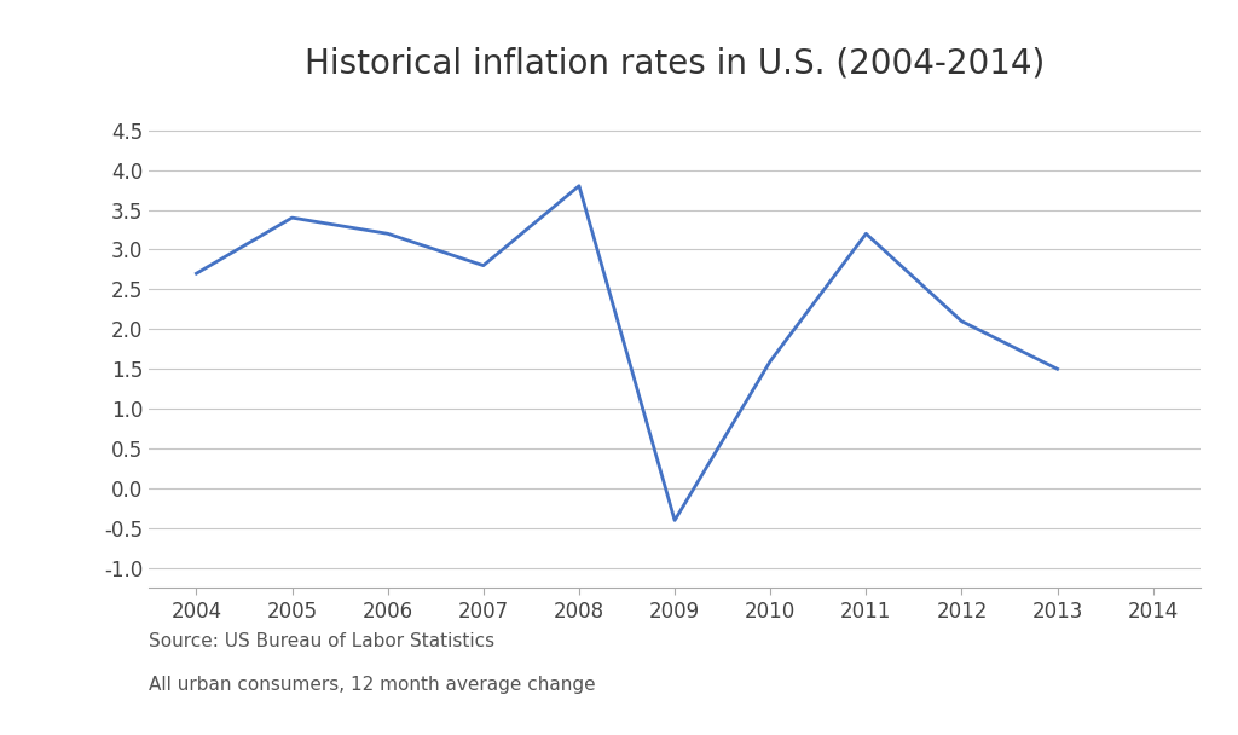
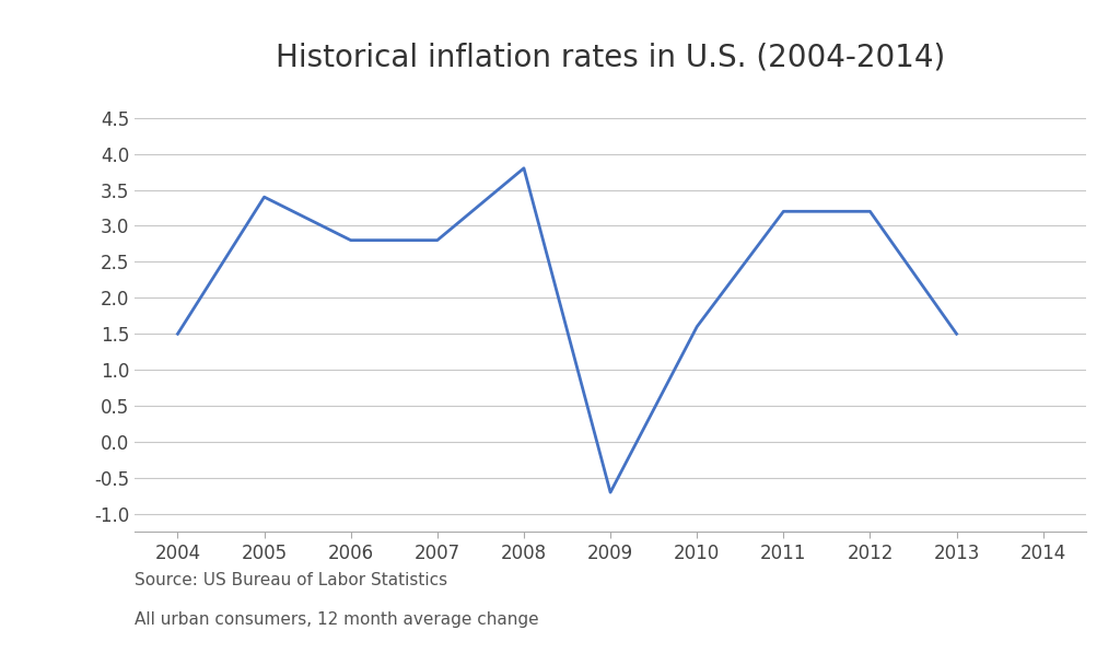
2004: 2.7 -> 1.5
2006: 3.2 -> 2.8
2009: -0.4 -> -0.7
2012: 2.1 -> 3.2
